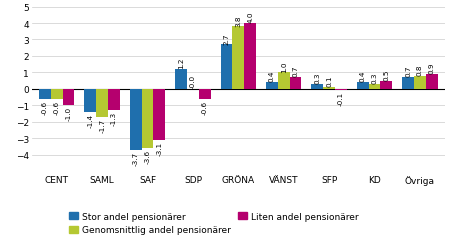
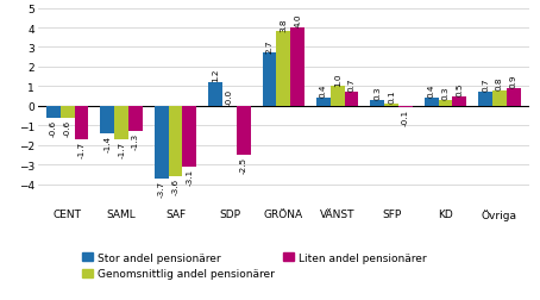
Liten andel pensionärer/CENT: -1.0 -> -1.7
Liten andel pensionärer/SDP: -0.6 -> -2.5
